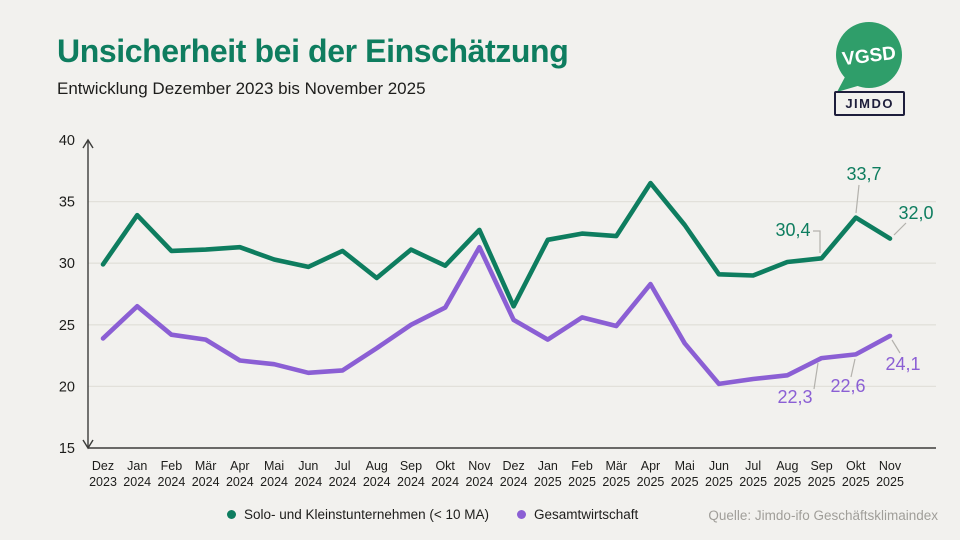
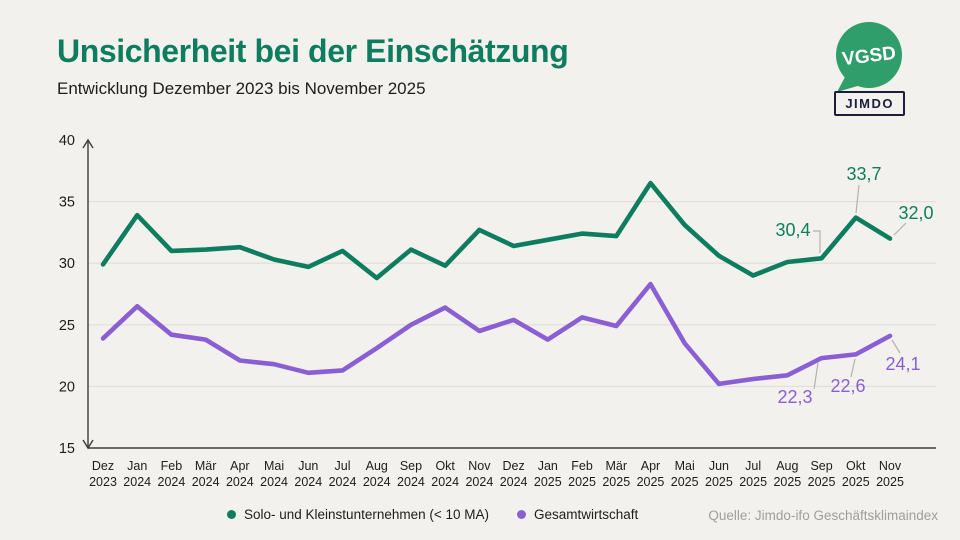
Gesamtwirtschaft/Nov 2024: 31.3 -> 24.5
Solo- und Kleinstunternehmen (< 10 MA)/Dez 2024: 26.5 -> 31.4
Solo- und Kleinstunternehmen (< 10 MA)/Jun 2025: 29.1 -> 30.6
